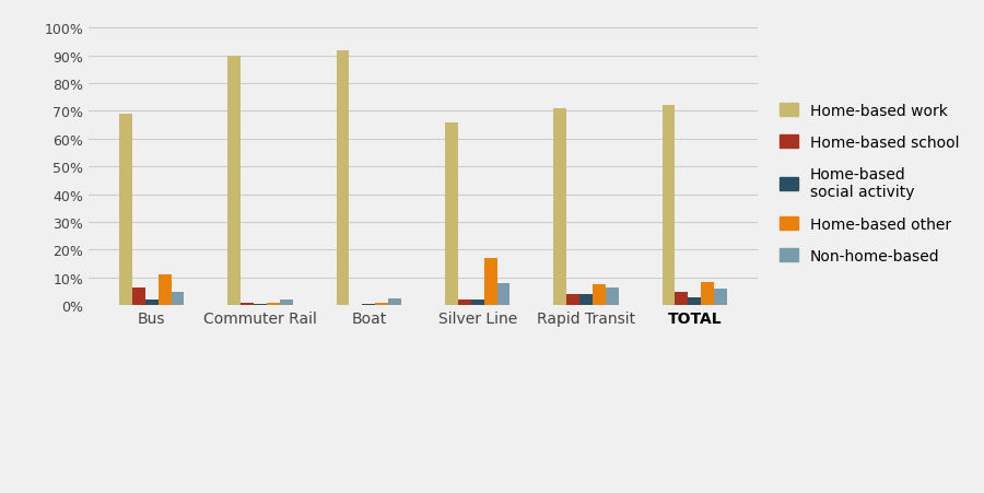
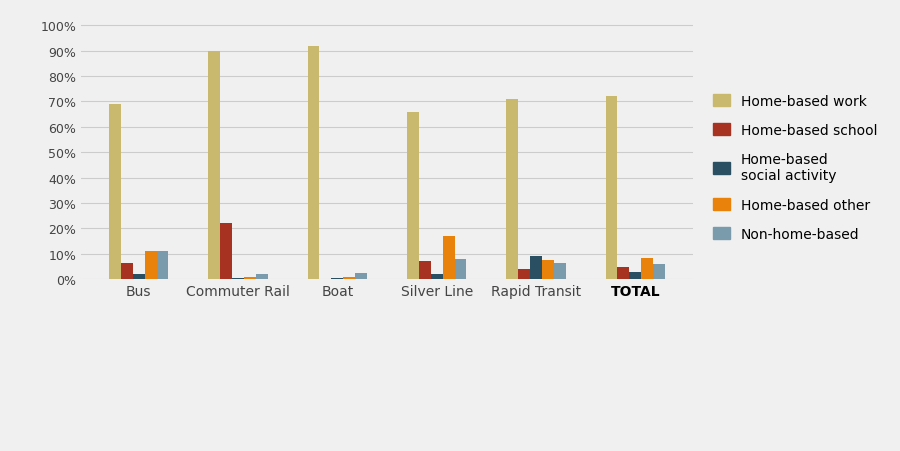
Non-home-based/Bus: 5.0% -> 11.0%
Home-based school/Commuter Rail: 1.0% -> 22.0%
Home-based school/Silver Line: 2.0% -> 7.0%
Home-based social activity/Rapid Transit: 4.0% -> 9.0%
